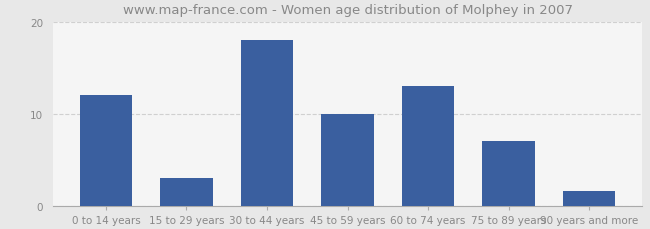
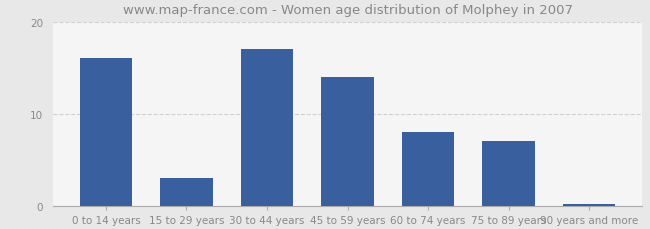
0 to 14 years: 12.0 -> 16.0
30 to 44 years: 18.0 -> 17.0
45 to 59 years: 10.0 -> 14.0
60 to 74 years: 13.0 -> 8.0
90 years and more: 1.6 -> 0.2
